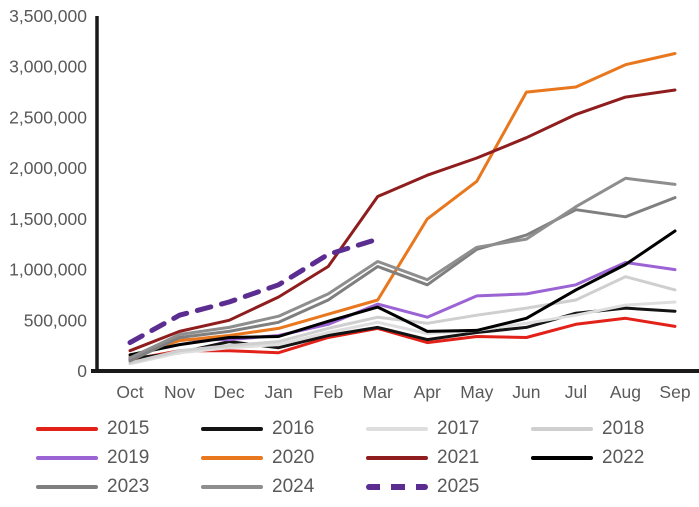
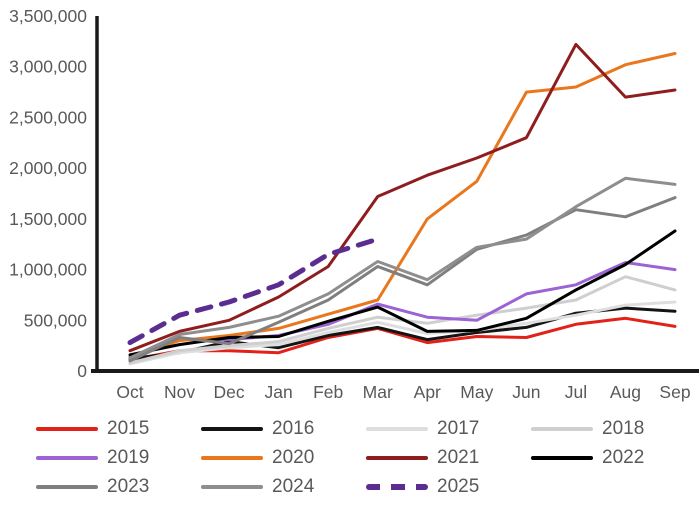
2023/Dec: 390000 -> 270000
2019/May: 740000 -> 500000
2021/Jul: 2530000 -> 3220000
